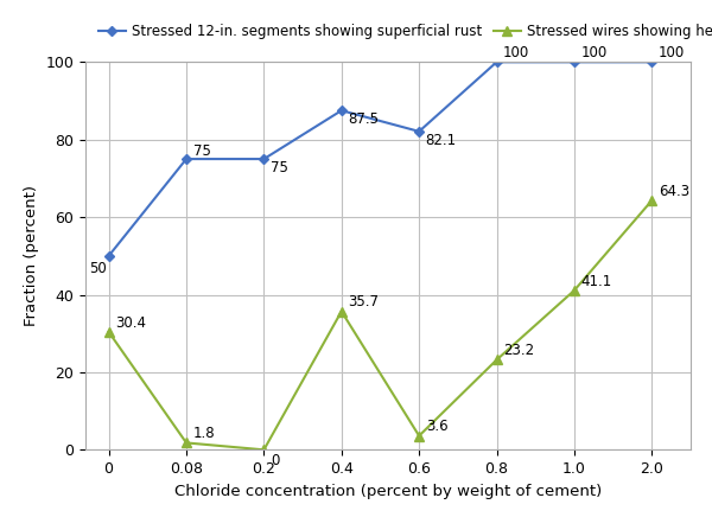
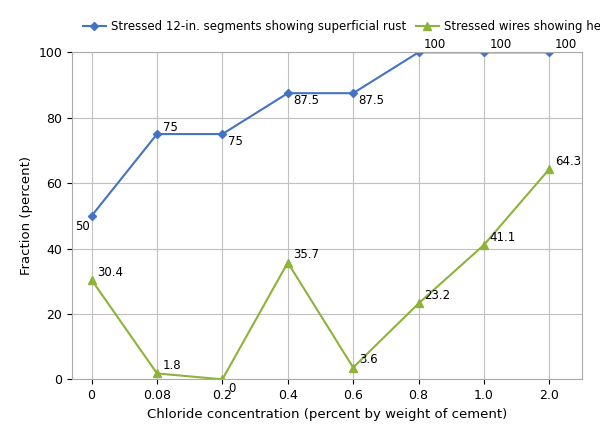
Stressed 12-in. segments showing superficial rust/0.6: 82.1 -> 87.5
